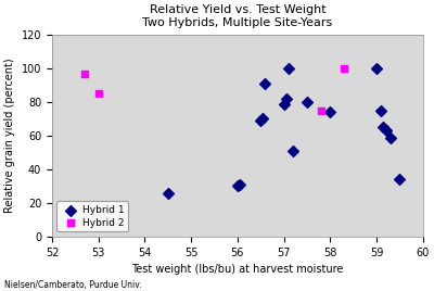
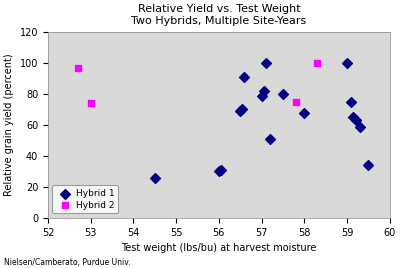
Hybrid 2/53: 85 -> 74
Hybrid 1/58: 74 -> 68
